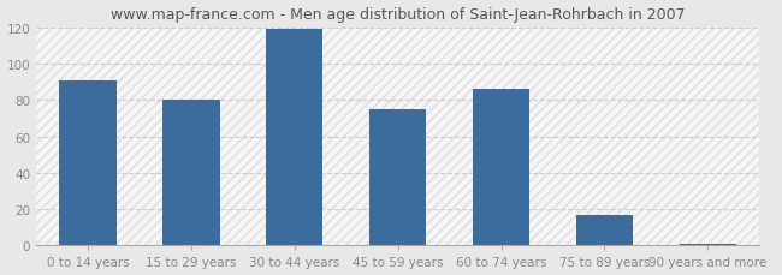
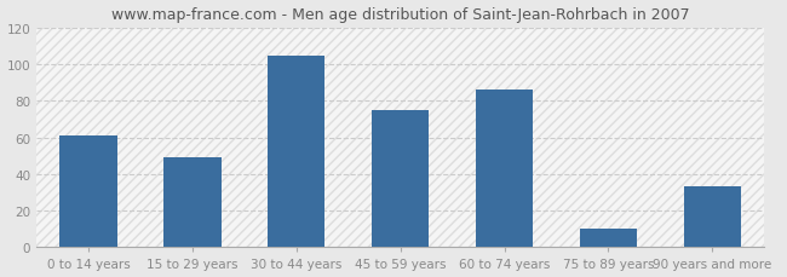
0 to 14 years: 91 -> 61
15 to 29 years: 80 -> 49
30 to 44 years: 119 -> 105
75 to 89 years: 17 -> 10
90 years and more: 1 -> 33
